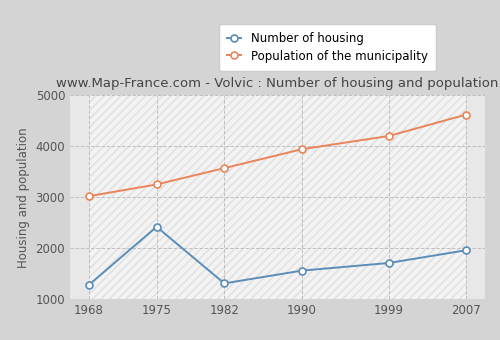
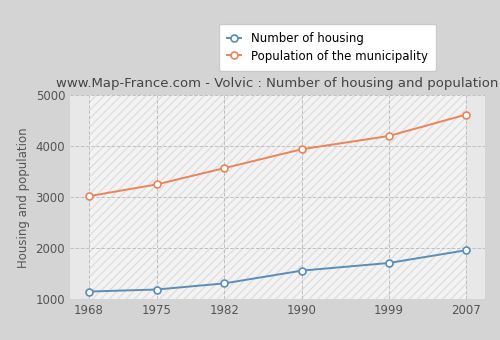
Number of housing/1968: 1280 -> 1150
Number of housing/1975: 2420 -> 1190
